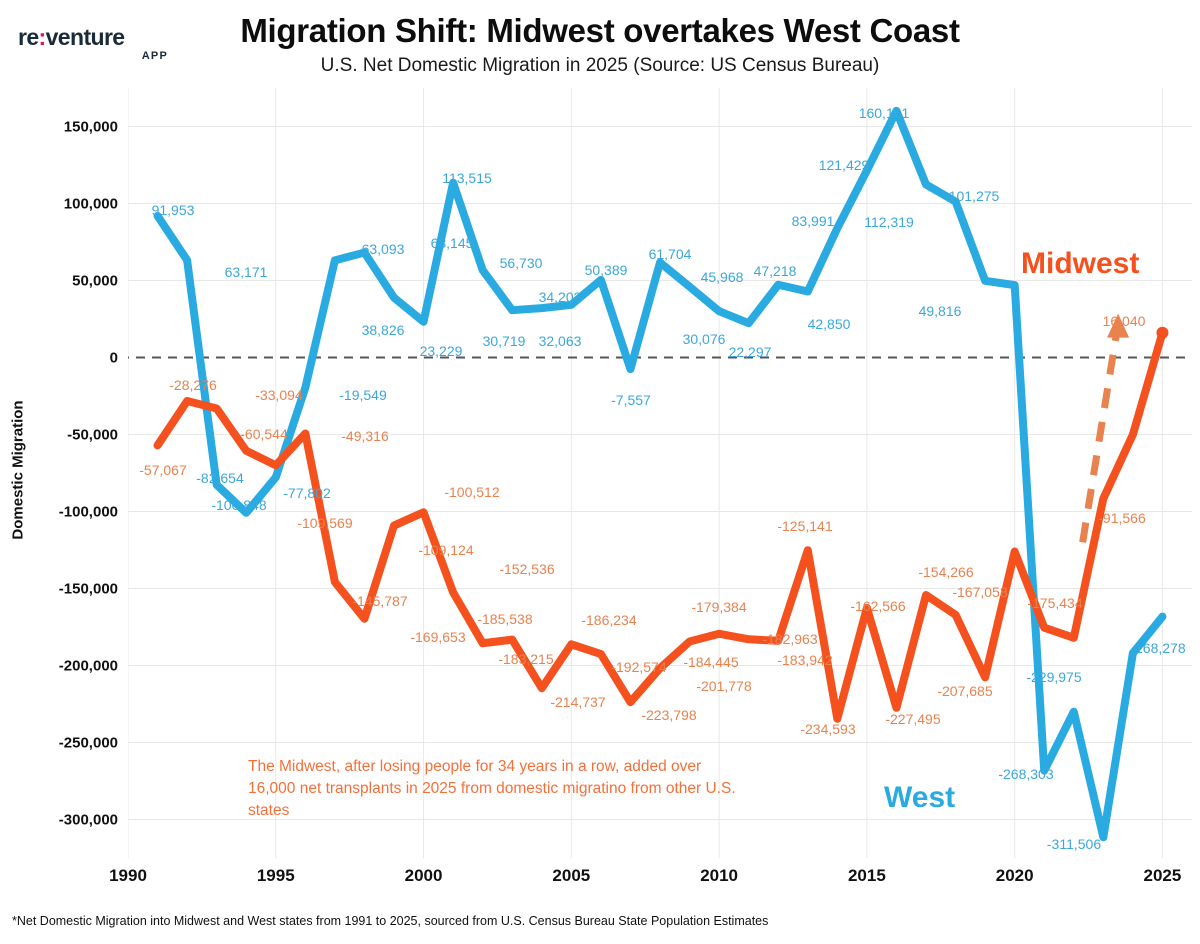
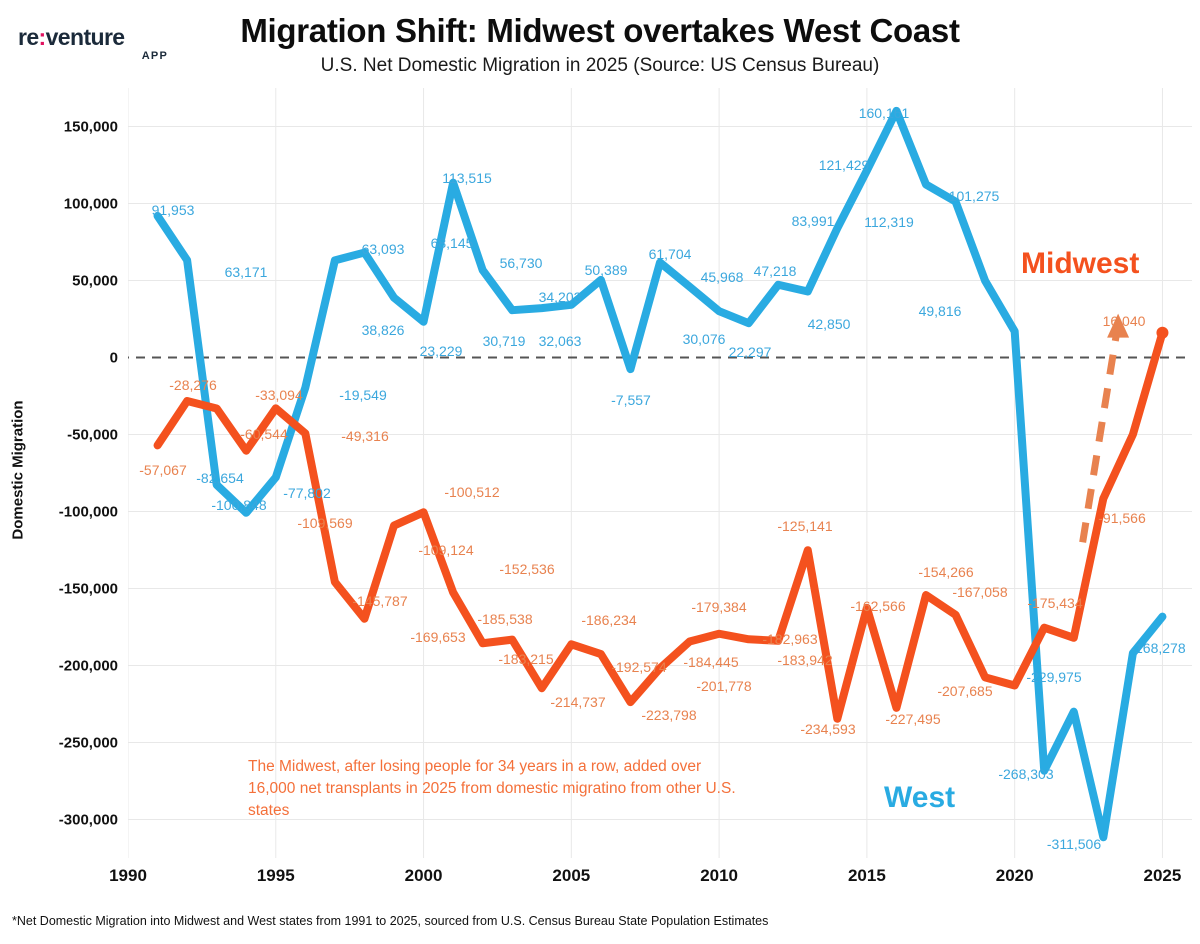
Midwest/1995: -70000 -> -33000
West/2020: 47000 -> 17000
Midwest/2020: -126000 -> -213000
